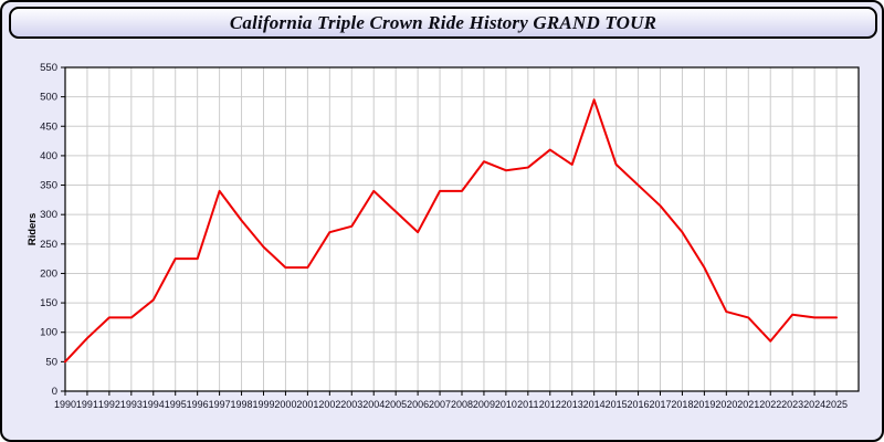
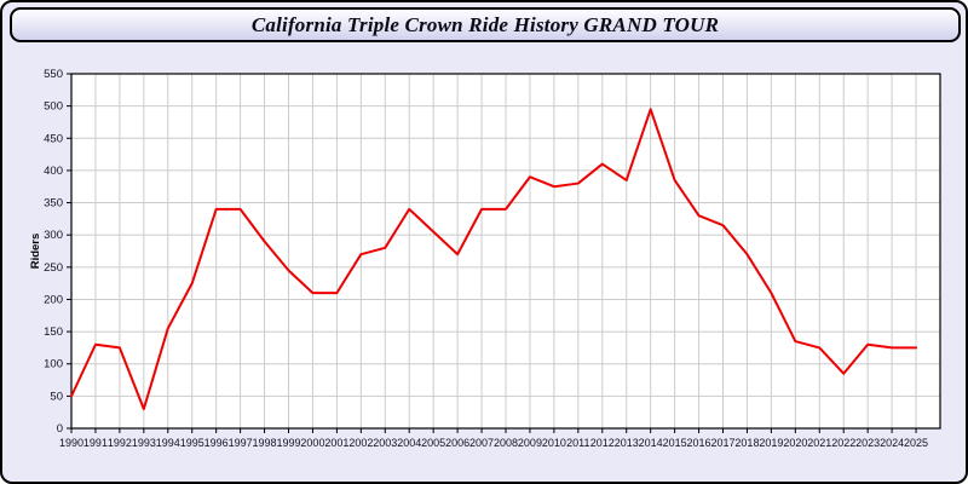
1991: 90 -> 130
1993: 120 -> 30
1996: 220 -> 340
2016: 350 -> 330
